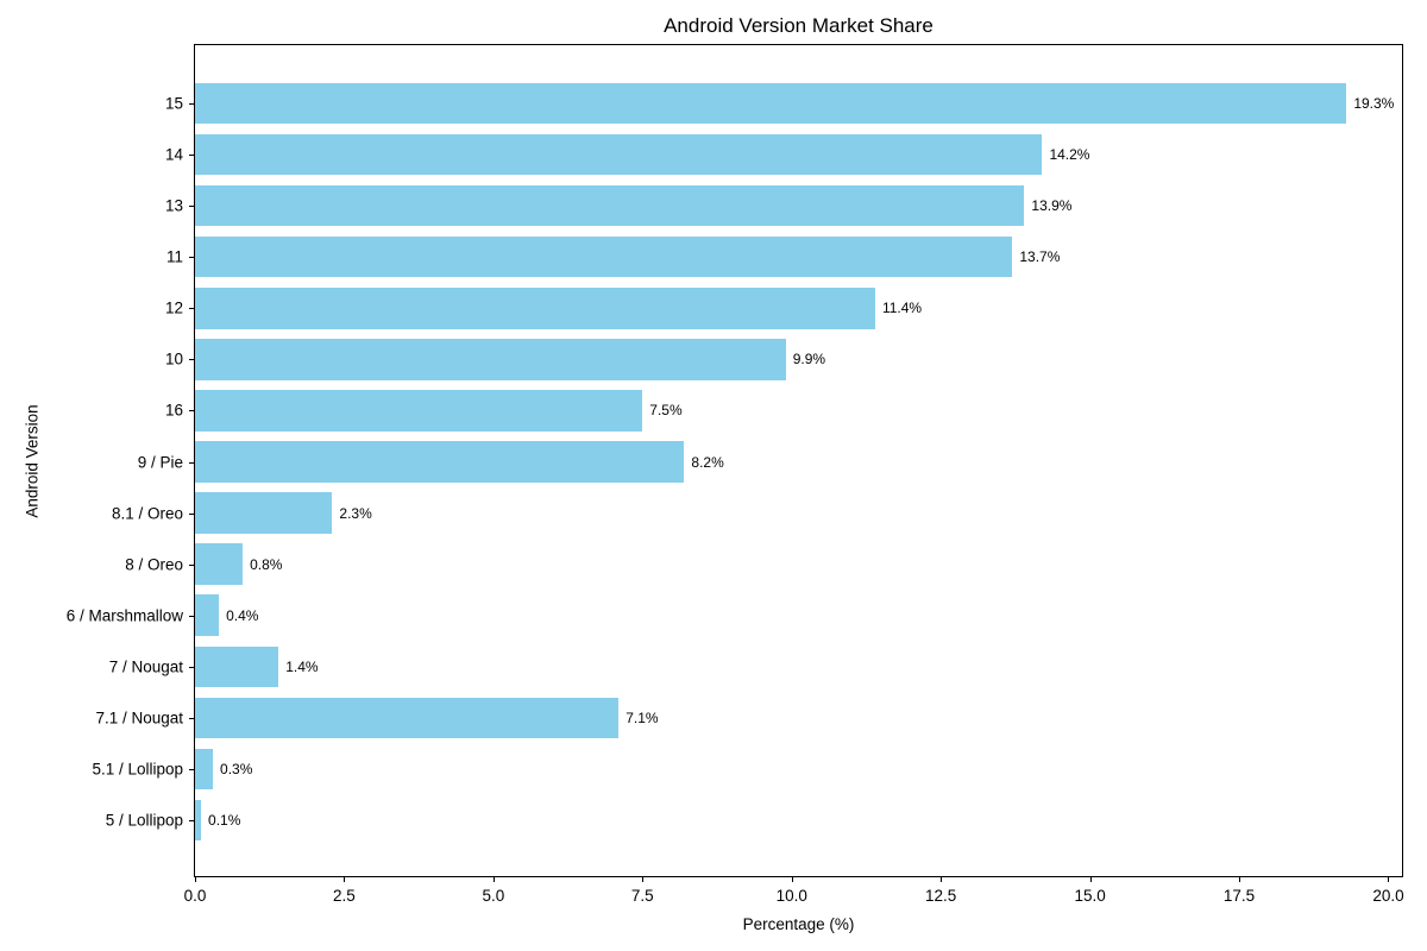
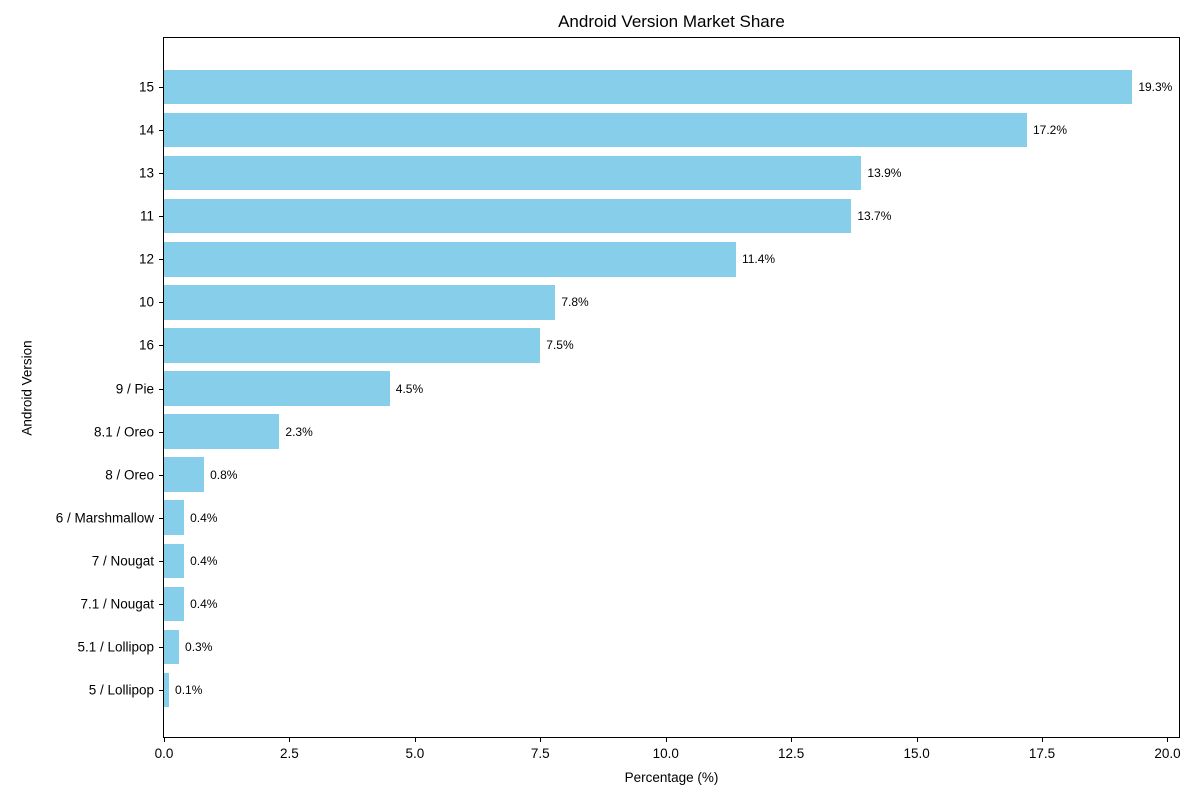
14: 14.2% -> 17.2%
10: 9.9% -> 7.8%
9 / Pie: 8.2% -> 4.5%
7 / Nougat: 1.4% -> 0.4%
7.1 / Nougat: 7.1% -> 0.4%
